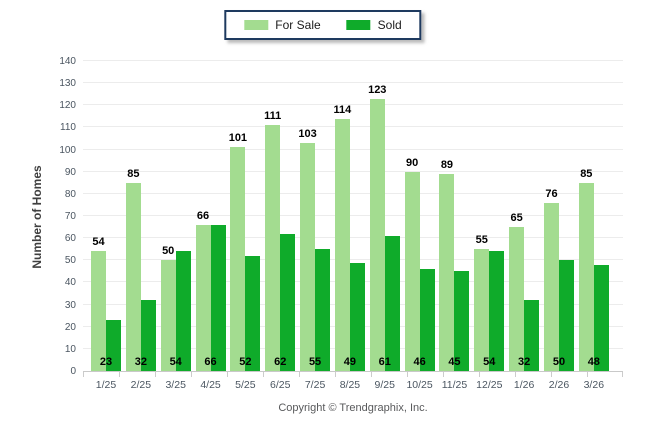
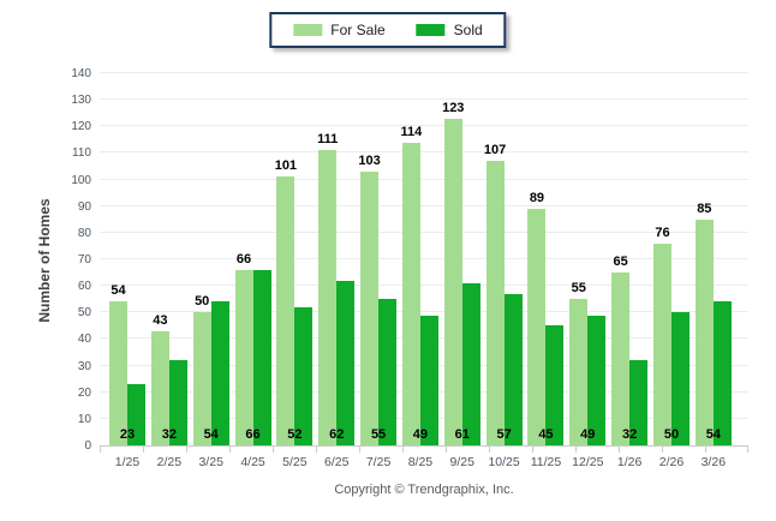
For Sale/2/25: 85 -> 43
For Sale/10/25: 90 -> 107
Sold/10/25: 46 -> 57
Sold/12/25: 54 -> 49
Sold/3/26: 48 -> 54
